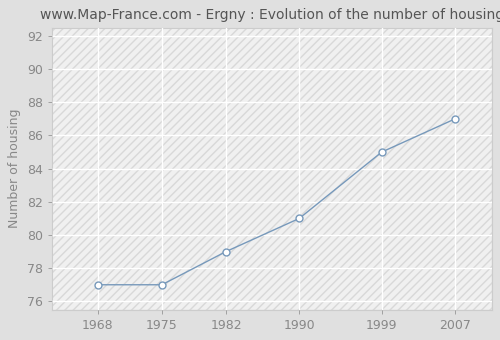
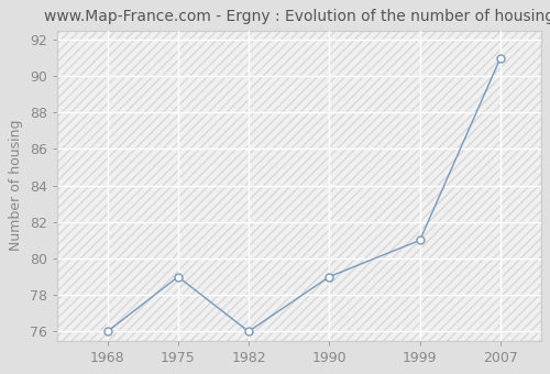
1968: 77 -> 76
1975: 77 -> 79
1982: 79 -> 76
1990: 81 -> 79
1999: 85 -> 81
2007: 87 -> 91
